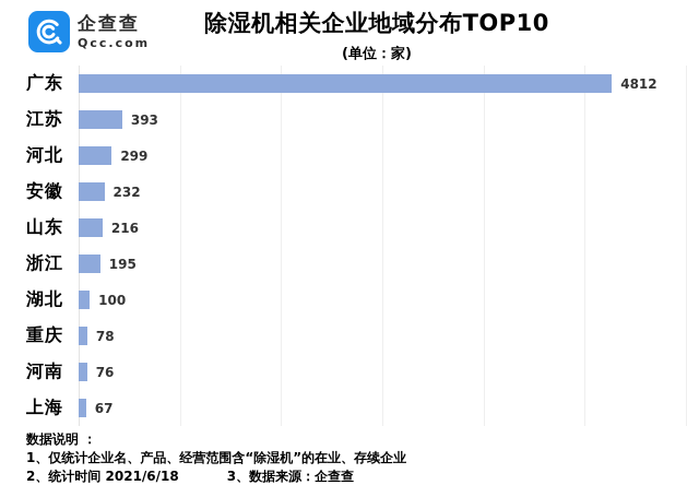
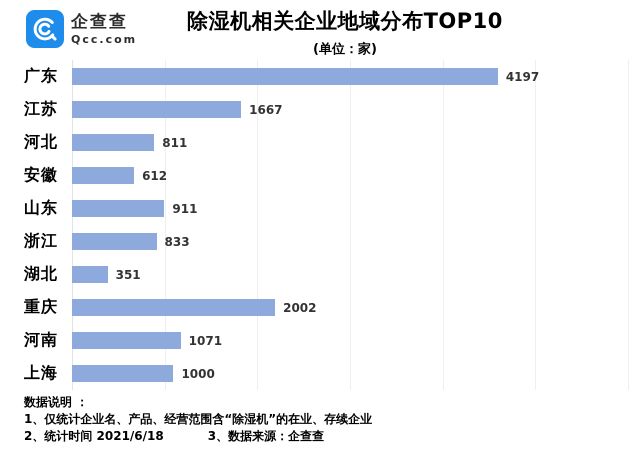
广东: 4812 -> 4197
江苏: 393 -> 1667
河北: 299 -> 811
安徽: 232 -> 612
山东: 216 -> 911
浙江: 195 -> 833
湖北: 100 -> 351
重庆: 78 -> 2002
河南: 76 -> 1071
上海: 67 -> 1000
